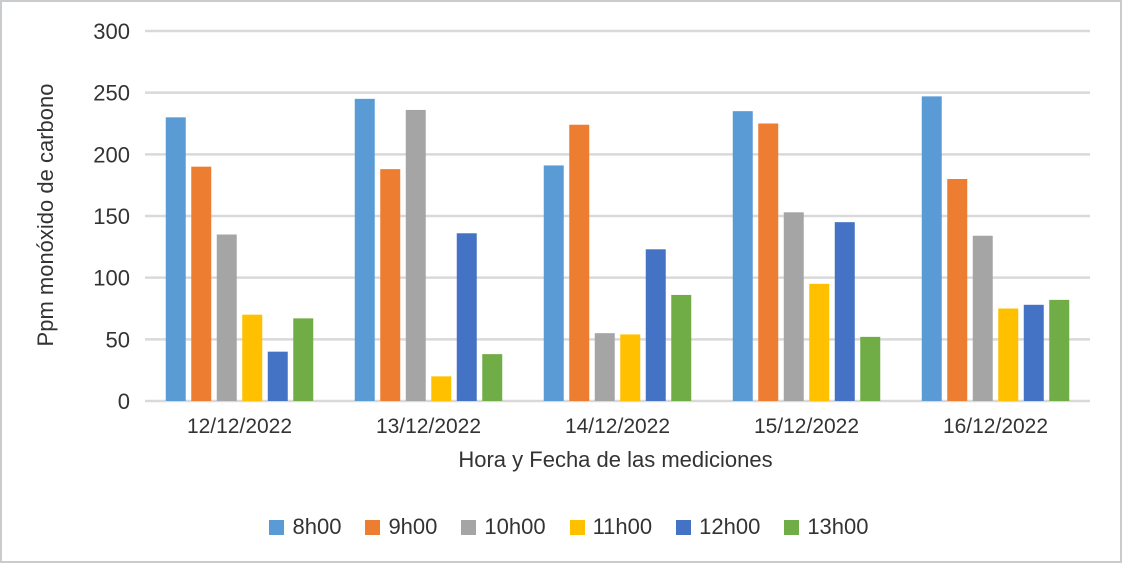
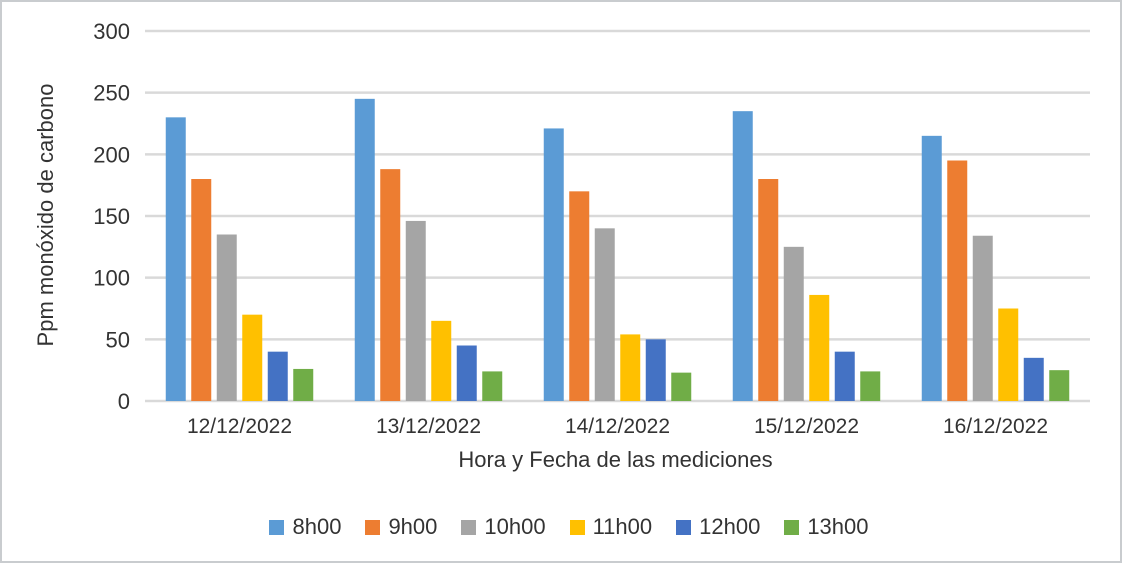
9h00/12/12/2022: 190 -> 180
13h00/12/12/2022: 67 -> 26
10h00/13/12/2022: 236 -> 146
11h00/13/12/2022: 20 -> 65
12h00/13/12/2022: 136 -> 45
13h00/13/12/2022: 38 -> 24
8h00/14/12/2022: 191 -> 221
9h00/14/12/2022: 224 -> 170
10h00/14/12/2022: 55 -> 140
12h00/14/12/2022: 123 -> 50
13h00/14/12/2022: 86 -> 23
9h00/15/12/2022: 225 -> 180
10h00/15/12/2022: 153 -> 125
11h00/15/12/2022: 95 -> 86
12h00/15/12/2022: 145 -> 40
13h00/15/12/2022: 52 -> 24
8h00/16/12/2022: 247 -> 215
9h00/16/12/2022: 180 -> 195
12h00/16/12/2022: 78 -> 35
13h00/16/12/2022: 82 -> 25
